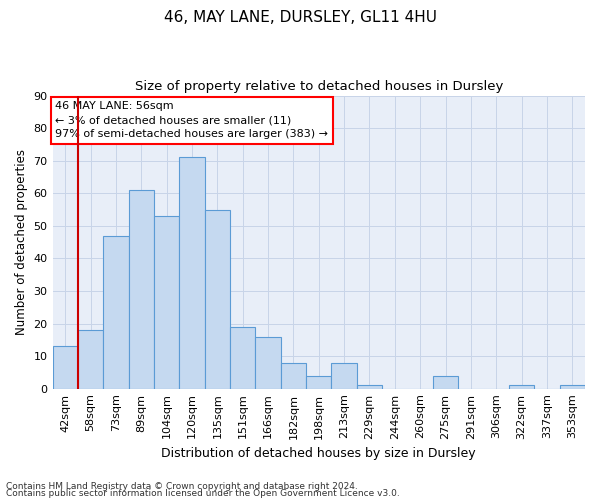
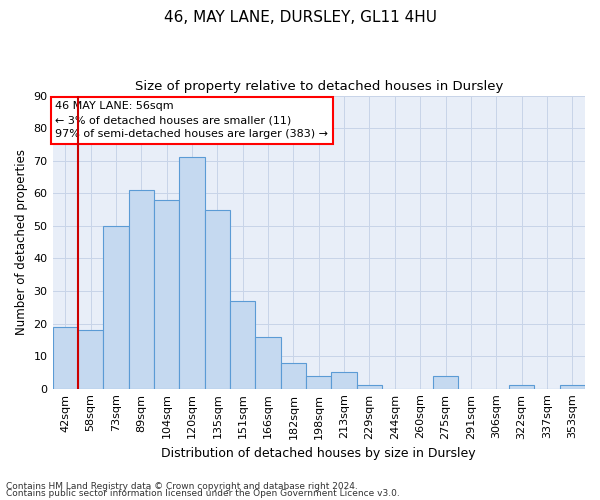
42sqm: 13 -> 19
73sqm: 47 -> 50
104sqm: 53 -> 58
151sqm: 19 -> 27
213sqm: 8 -> 5
